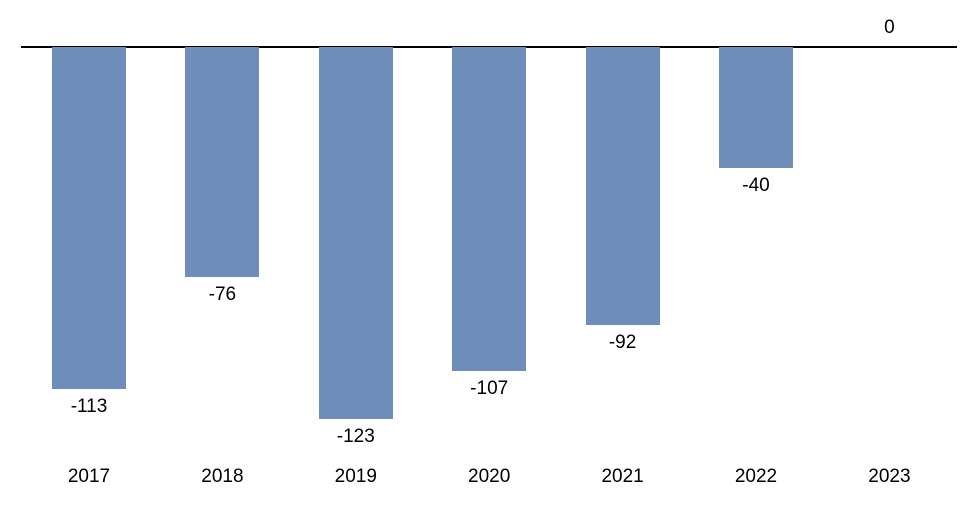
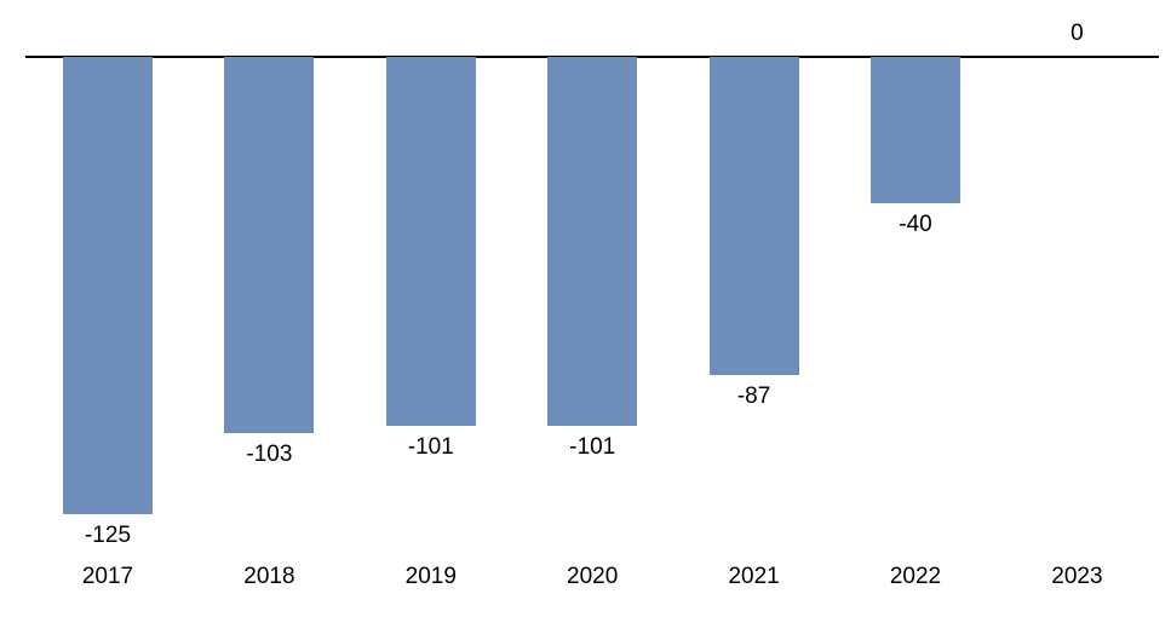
2017: -113 -> -125
2018: -76 -> -103
2019: -123 -> -101
2020: -107 -> -101
2021: -92 -> -87
